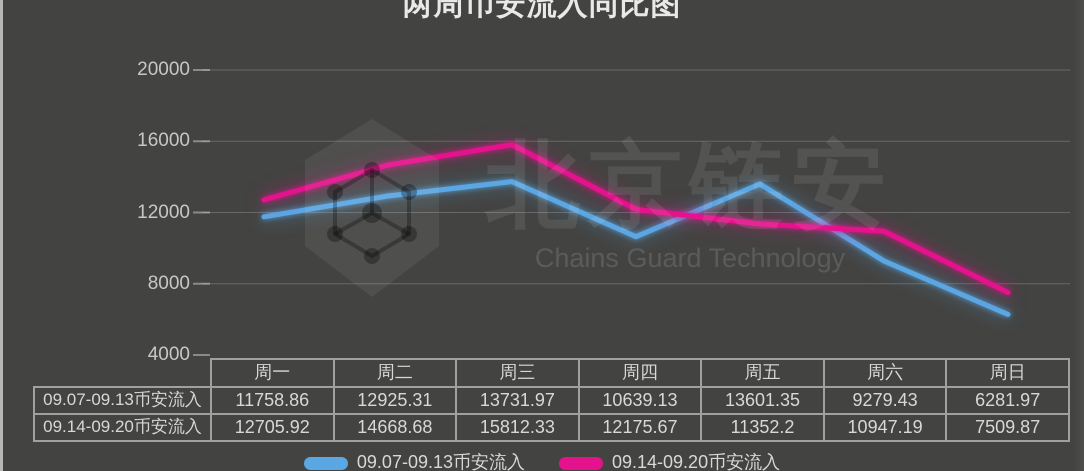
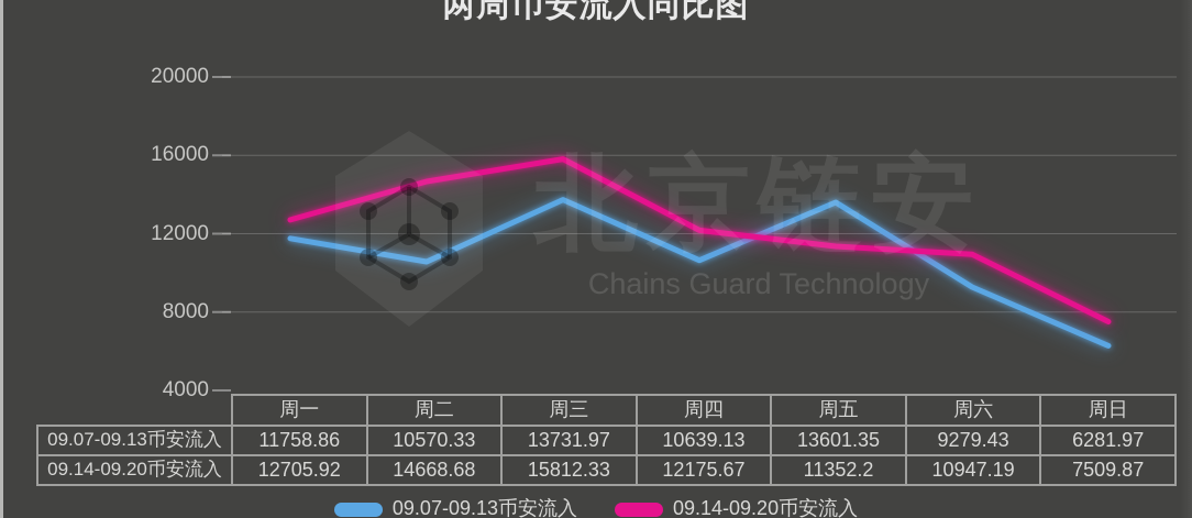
09.07-09.13币安流入/周二: 12925.31 -> 10570.33
